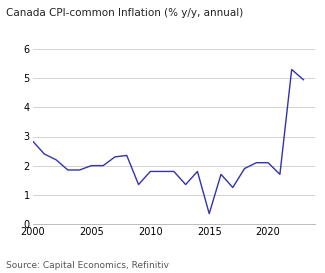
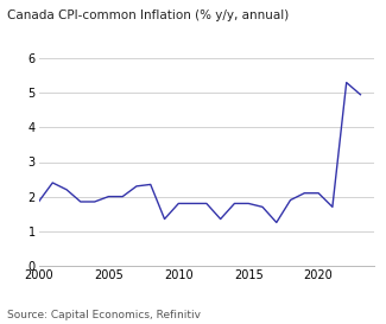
2000: 2.85 -> 1.85
2015: 0.35 -> 1.80
